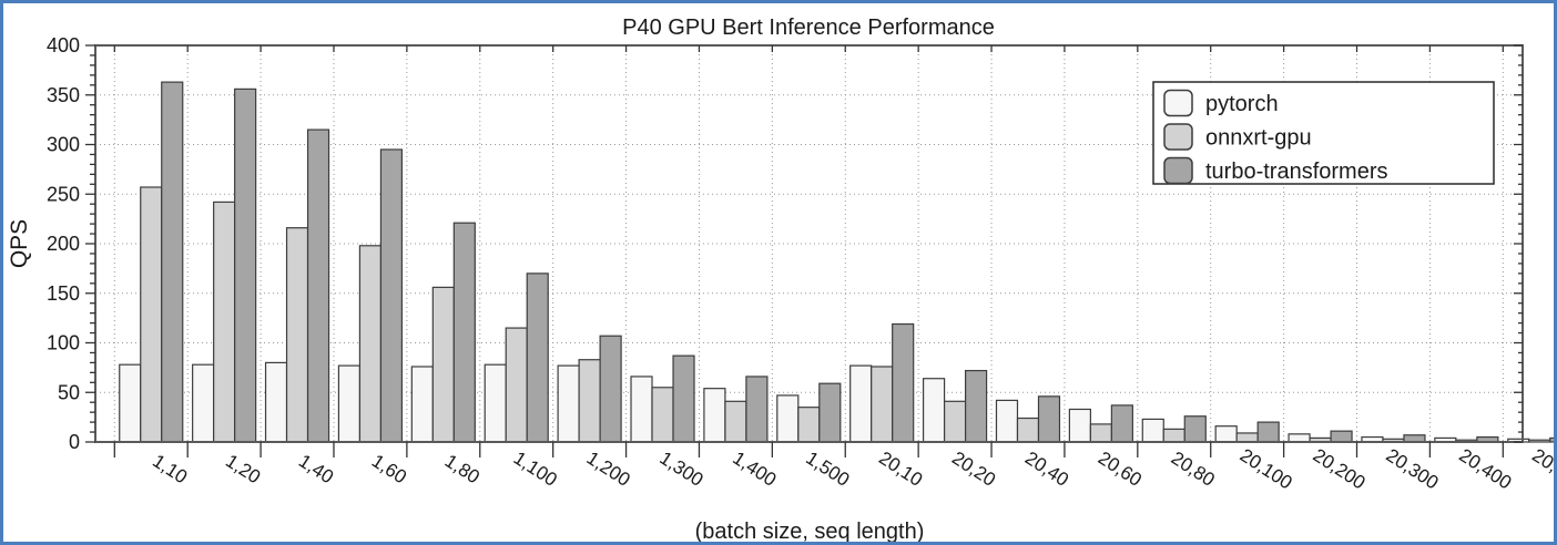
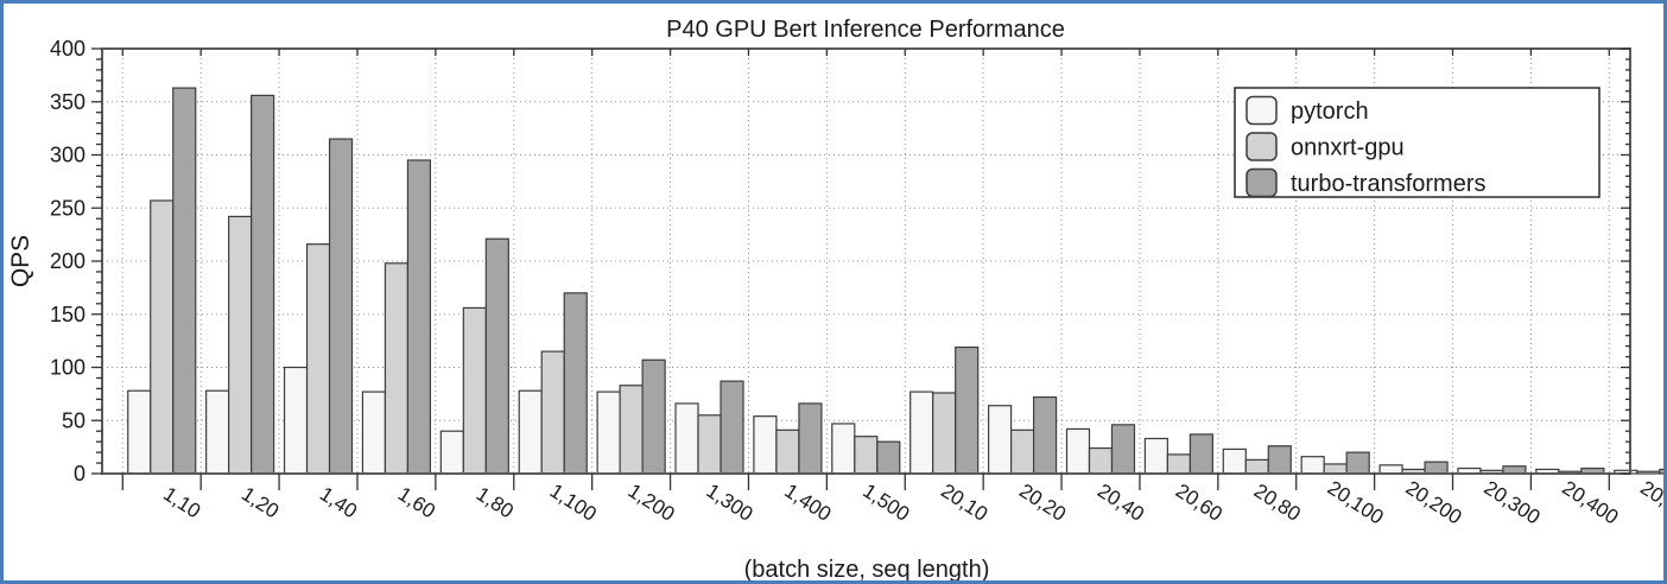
pytorch/1,40: 80 -> 100
pytorch/1,80: 80 -> 40
turbo-transformers/1,500: 60 -> 30
